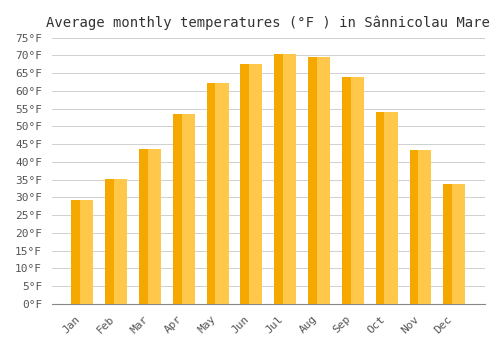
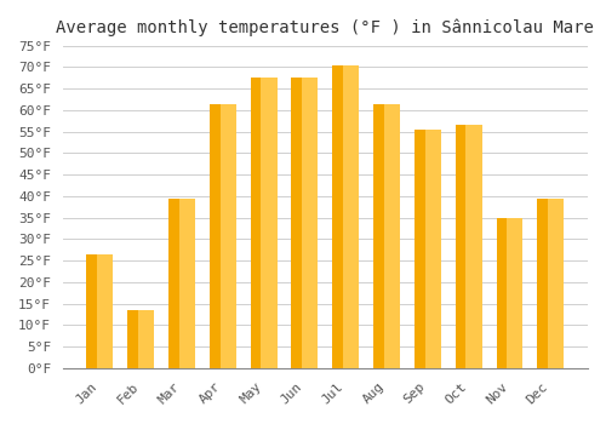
Jan: 29.3°F -> 26.5°F
Feb: 35.1°F -> 13.5°F
Mar: 43.5°F -> 39.5°F
Apr: 53.4°F -> 61.5°F
May: 62.2°F -> 67.5°F
Aug: 69.6°F -> 61.5°F
Sep: 63.9°F -> 55.5°F
Oct: 54.0°F -> 56.5°F
Nov: 43.3°F -> 35.0°F
Dec: 33.8°F -> 39.5°F
